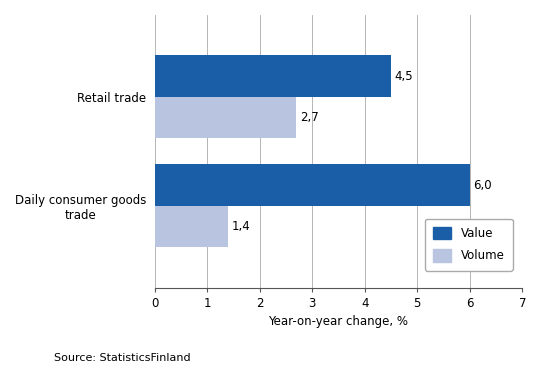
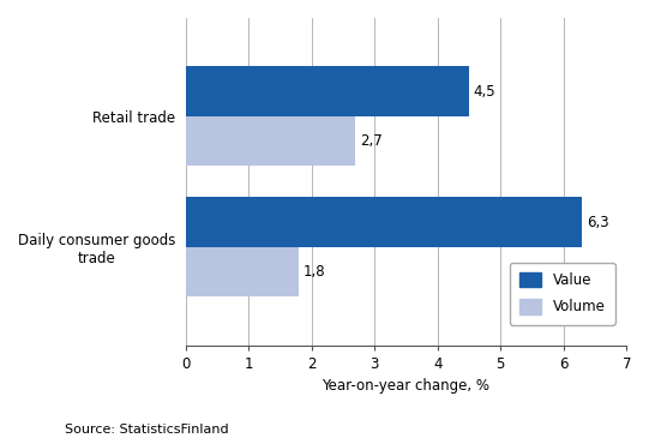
Value/Daily consumer goods trade: 6,0 -> 6,3
Volume/Daily consumer goods trade: 1,4 -> 1,8
